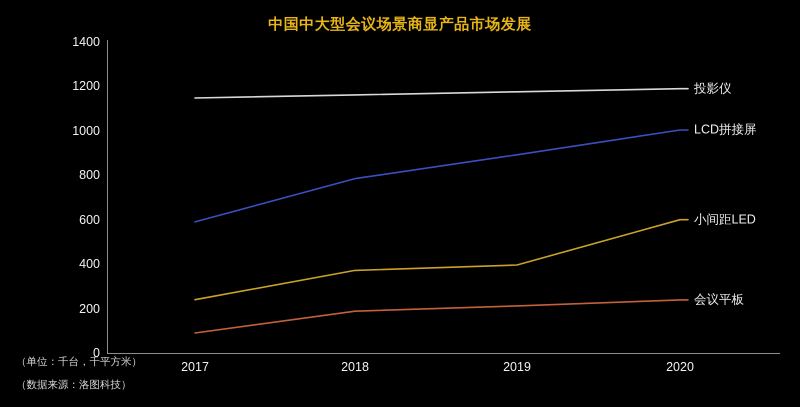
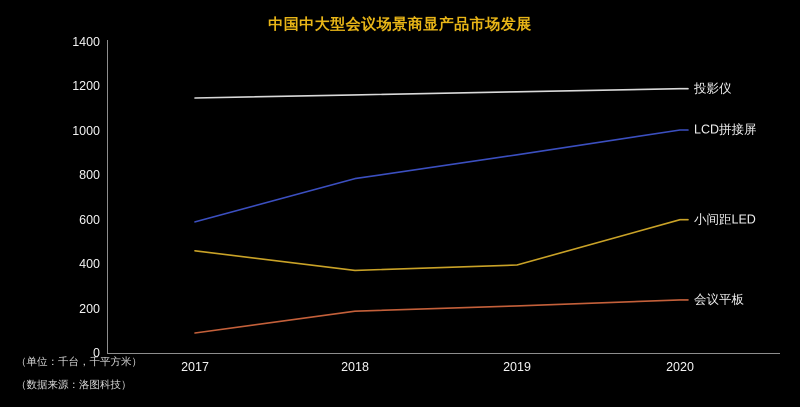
小间距LED/2017: 240 -> 460
